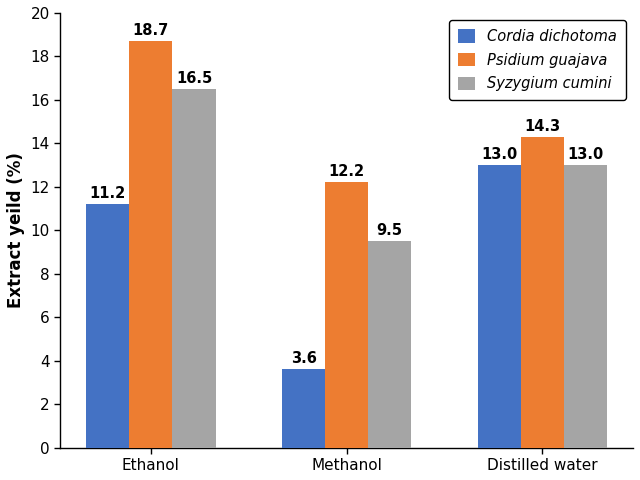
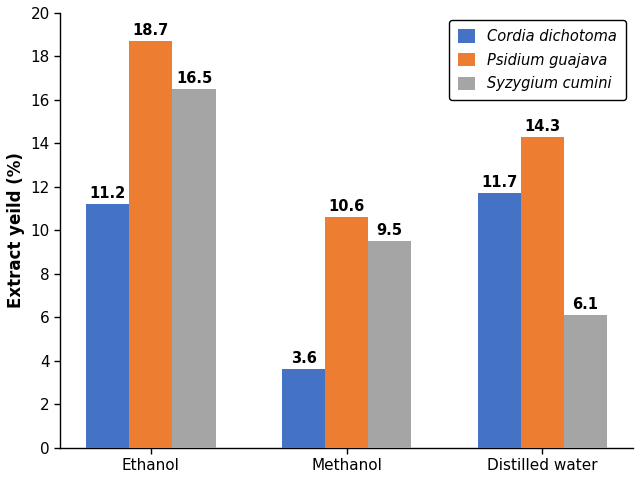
Psidium guajava/Methanol: 12.2 -> 10.6
Cordia dichotoma/Distilled water: 13.0 -> 11.7
Syzygium cumini/Distilled water: 13.0 -> 6.1
